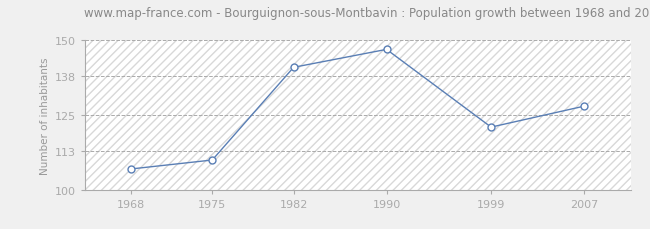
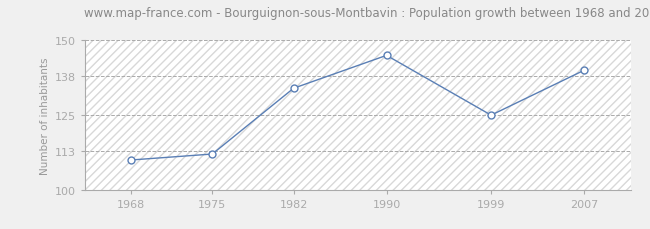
1968: 107 -> 110
1975: 110 -> 112
1982: 141 -> 134
1990: 147 -> 145
1999: 121 -> 125
2007: 128 -> 140
